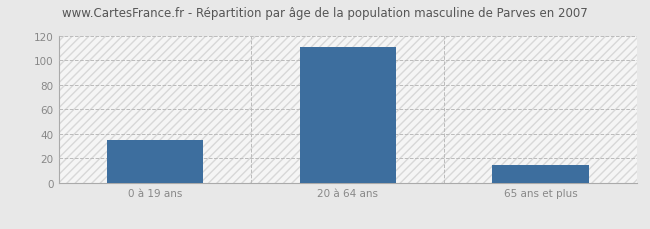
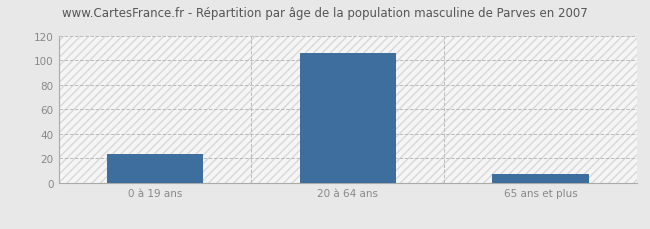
0 à 19 ans: 35 -> 24
20 à 64 ans: 111 -> 106
65 ans et plus: 15 -> 7
